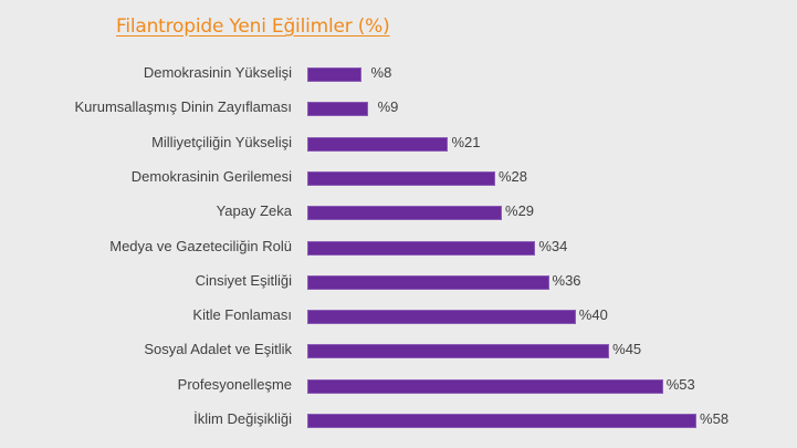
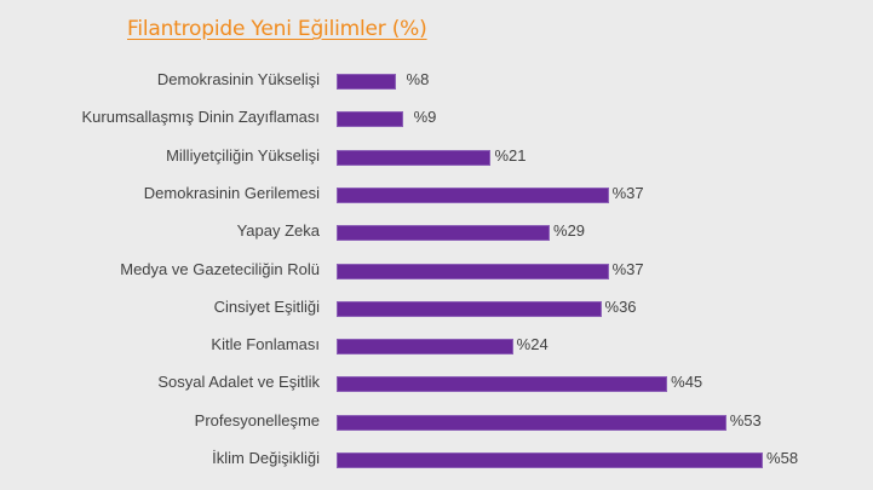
Demokrasinin Gerilemesi: 28 -> 37
Medya ve Gazeteciliğin Rolü: 34 -> 37
Kitle Fonlaması: 40 -> 24
